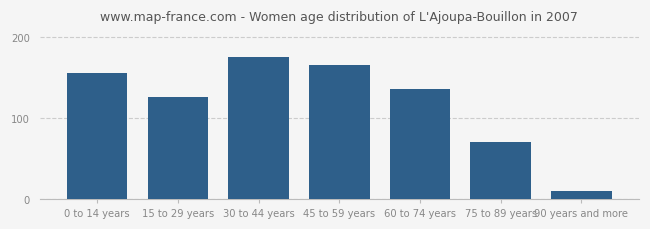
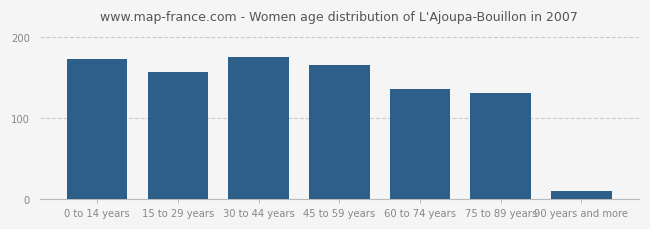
0 to 14 years: 155 -> 172
15 to 29 years: 125 -> 156
75 to 89 years: 70 -> 130
